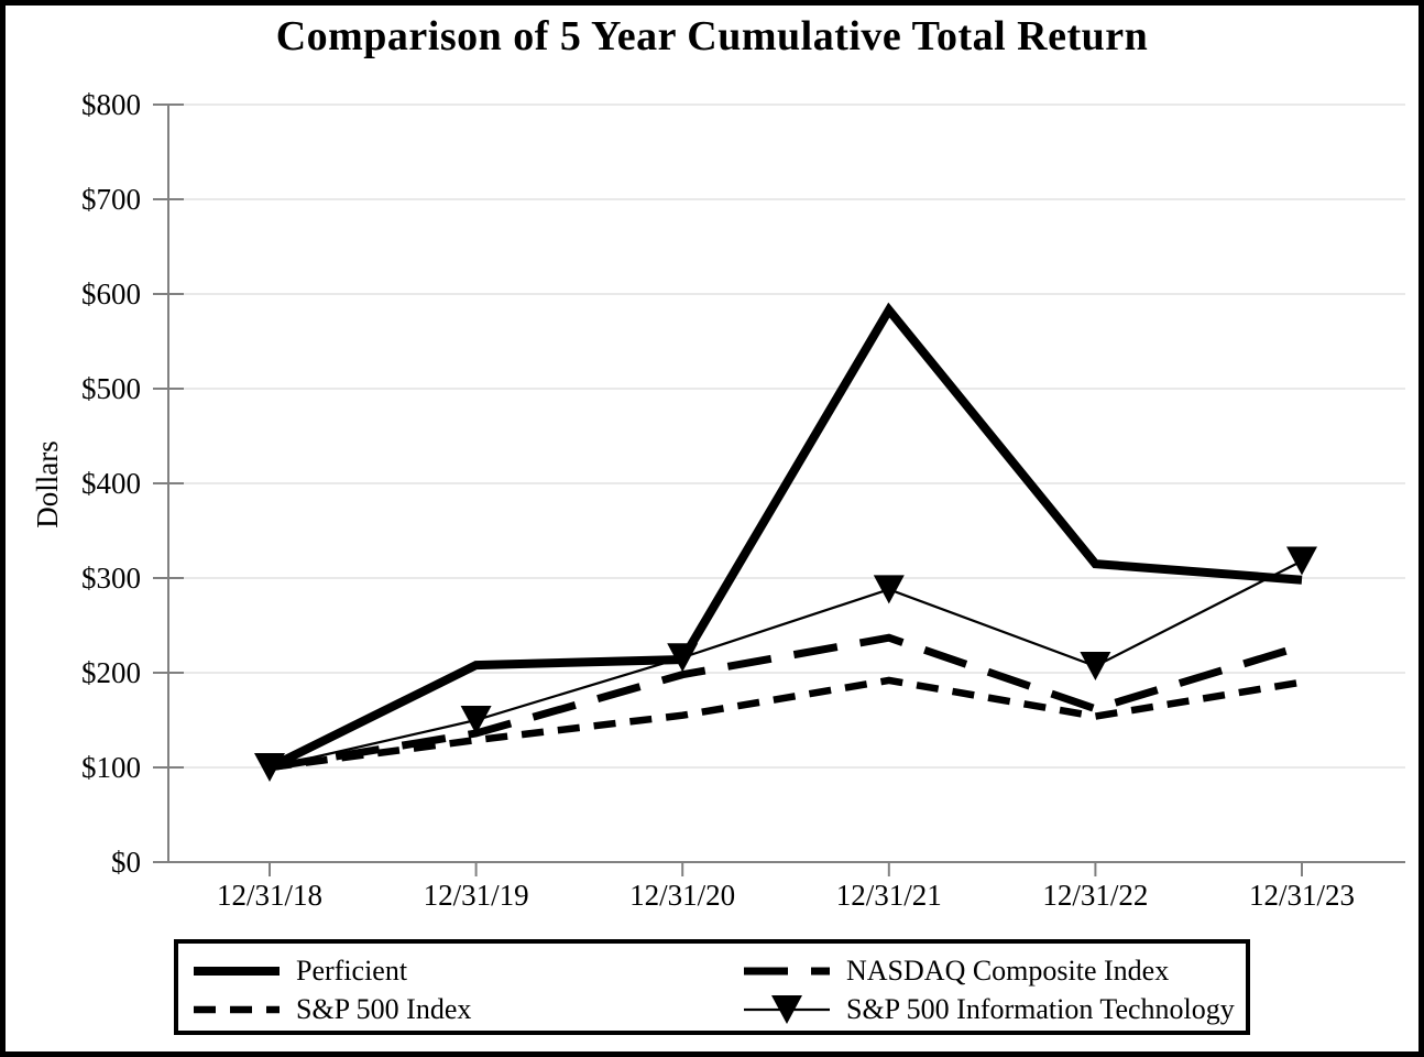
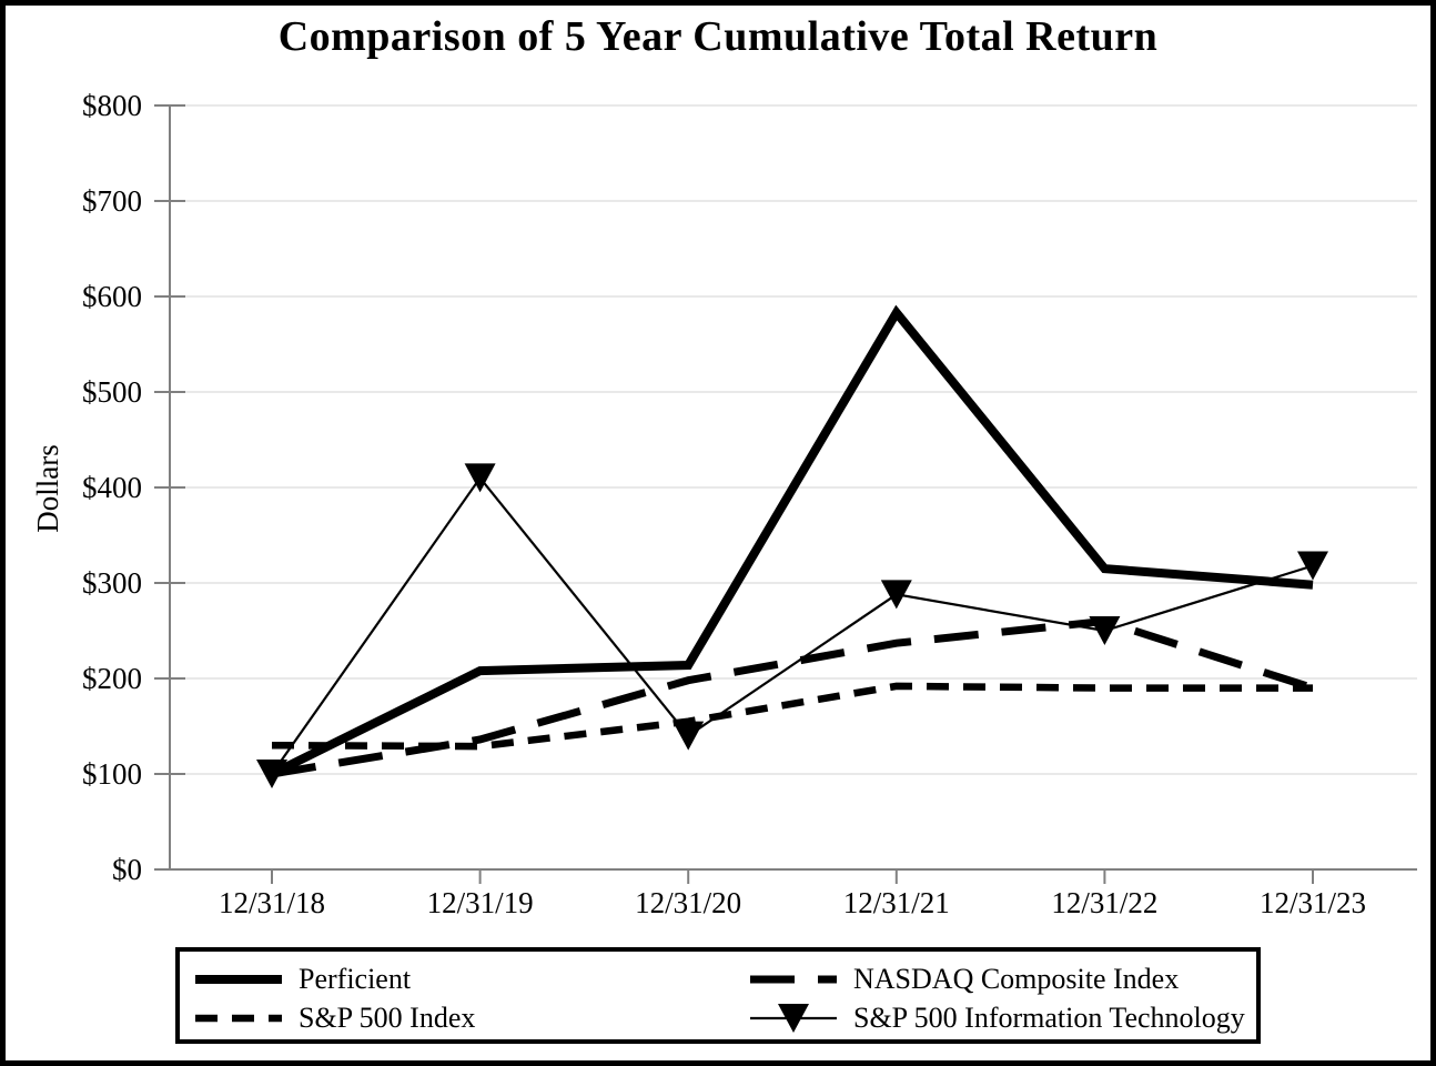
S&P 500 Index/12/31/18: $100 -> $130
S&P 500 Information Technology/12/31/19: $150 -> $410
S&P 500 Information Technology/12/31/20: $220 -> $140
S&P 500 Index/12/31/22: $150 -> $190
NASDAQ Composite Index/12/31/22: $160 -> $260
S&P 500 Information Technology/12/31/22: $210 -> $250
NASDAQ Composite Index/12/31/23: $230 -> $190
